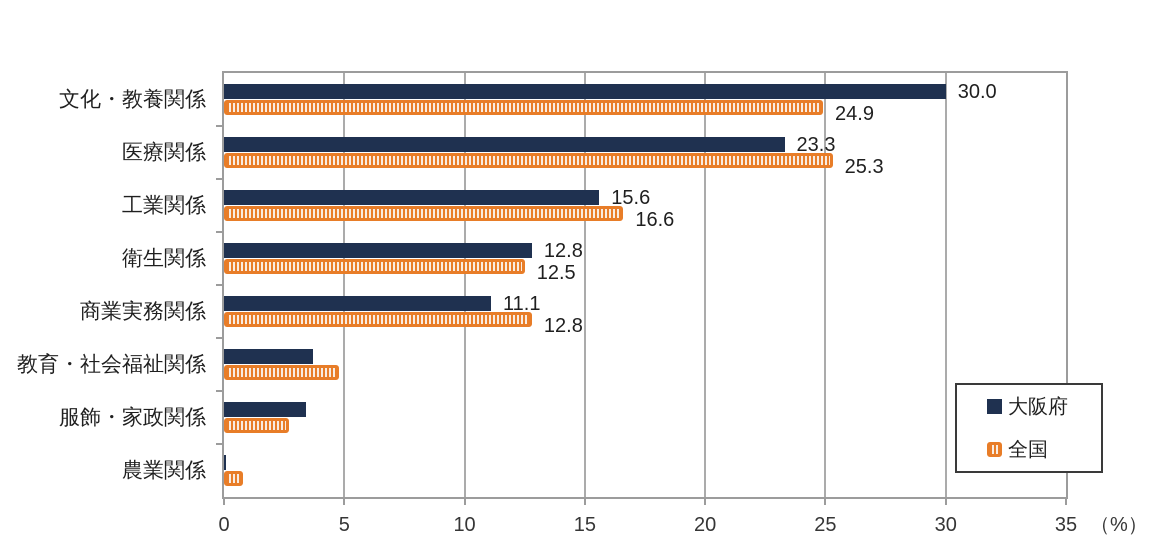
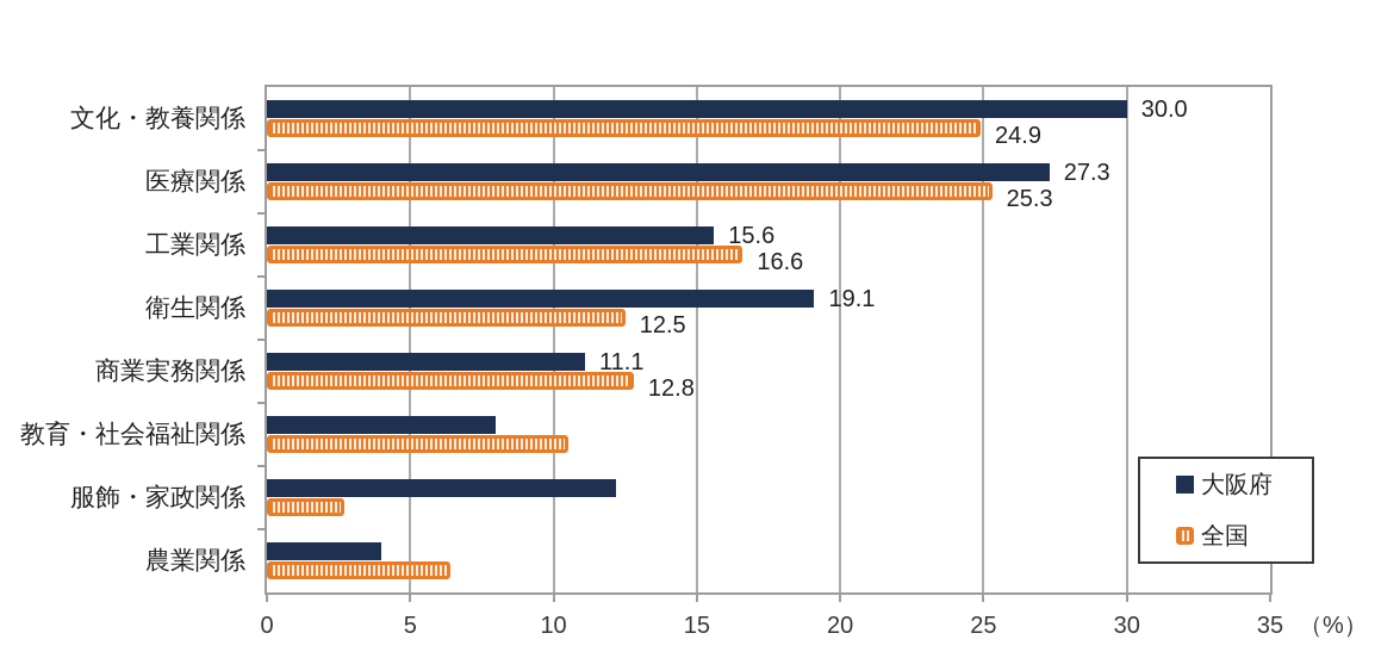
大阪府/医療関係: 23.3 -> 27.3
大阪府/衛生関係: 12.8 -> 19.1
大阪府/教育・社会福祉関係: 3.7 -> 8.0
全国/教育・社会福祉関係: 4.8 -> 10.5
大阪府/服飾・家政関係: 3.4 -> 12.2
大阪府/農業関係: 0.1 -> 4.0
全国/農業関係: 0.8 -> 6.4
